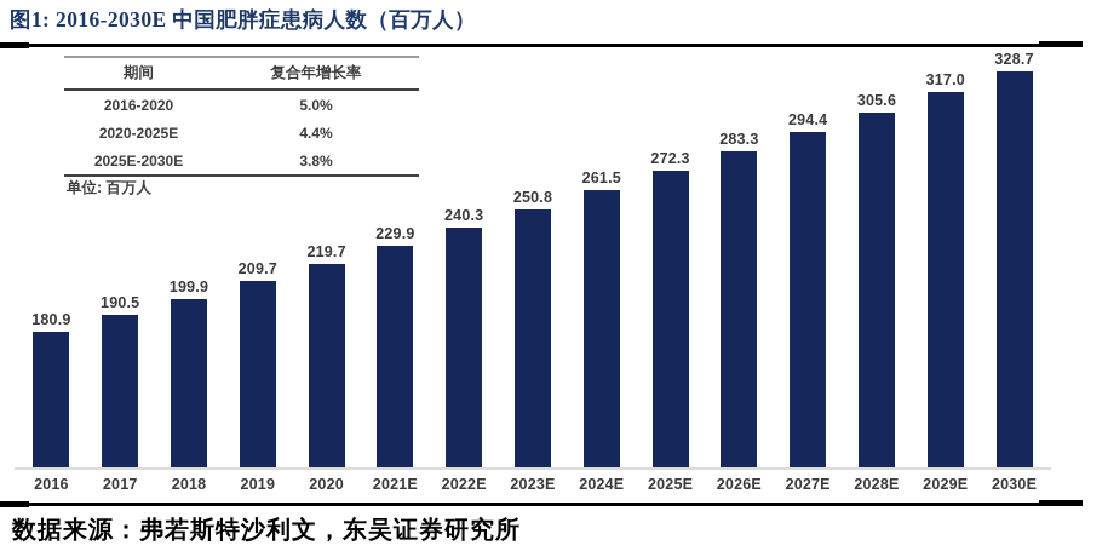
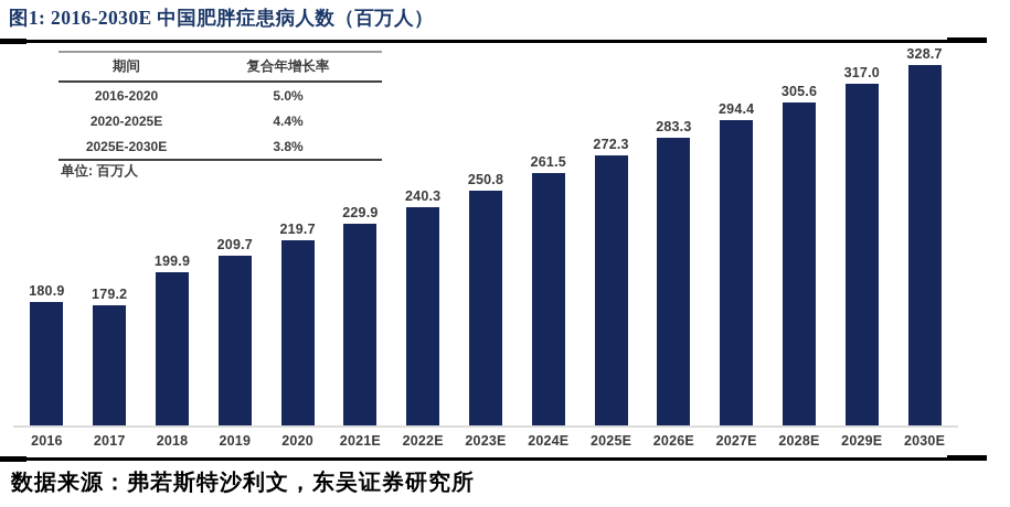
2017: 190.5 -> 179.2
